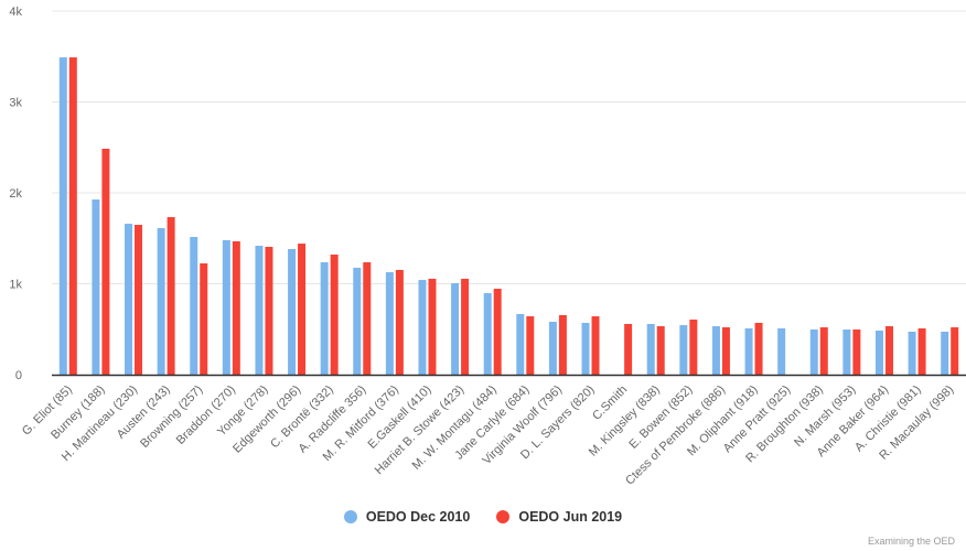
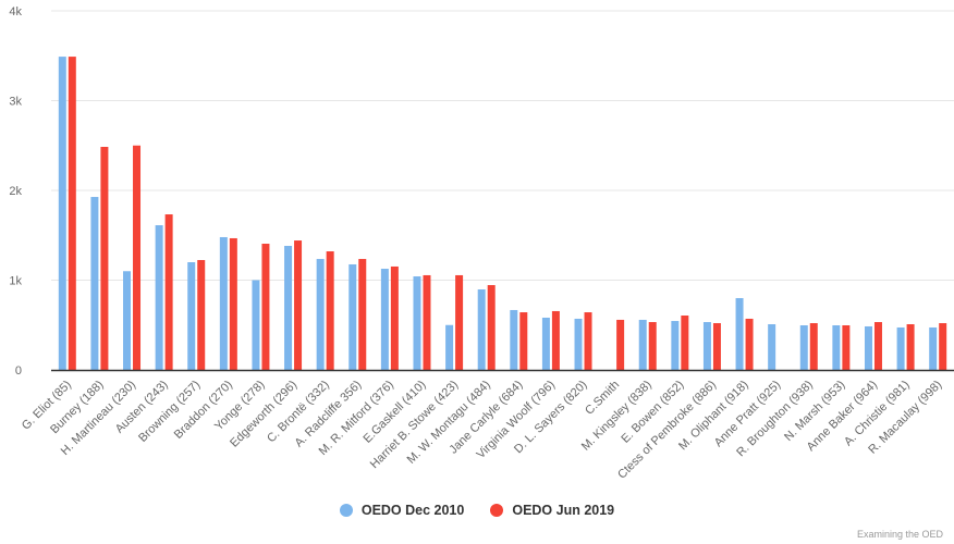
OEDO Dec 2010/H. Martineau (230): 1.7k -> 1.1k
OEDO Jun 2019/H. Martineau (230): 1.6k -> 2.5k
OEDO Dec 2010/Browning (257): 1.5k -> 1.2k
OEDO Dec 2010/Yonge (278): 1.4k -> 1.0k
OEDO Dec 2010/Harriet B. Stowe (423): 1.0k -> 0.5k
OEDO Dec 2010/M. Oliphant (918): 0.5k -> 0.8k
